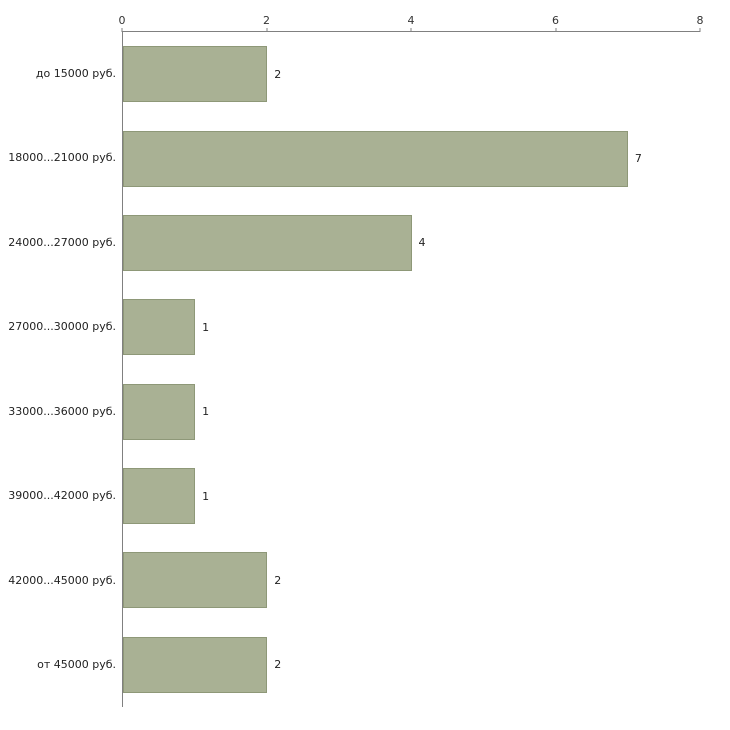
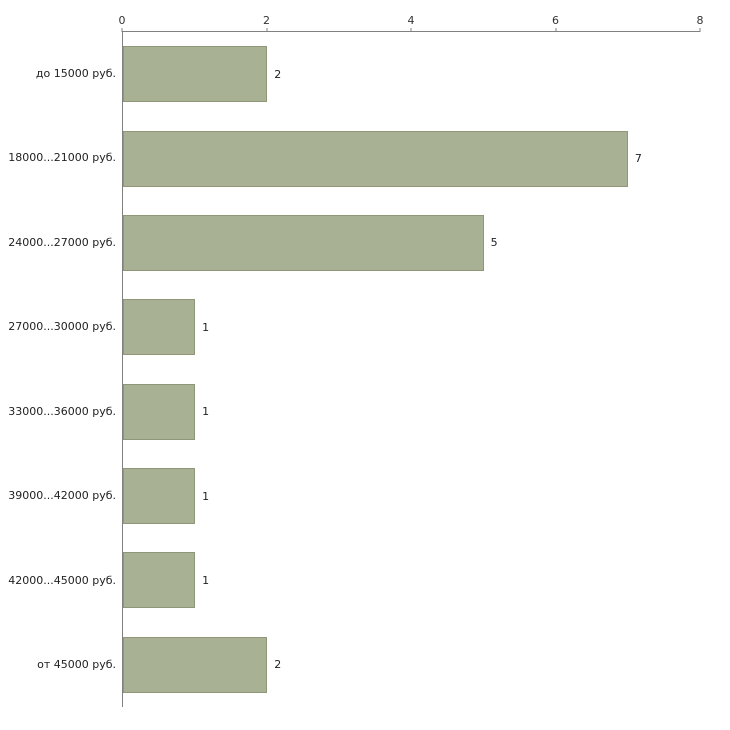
24000...27000 руб.: 4 -> 5
42000...45000 руб.: 2 -> 1
